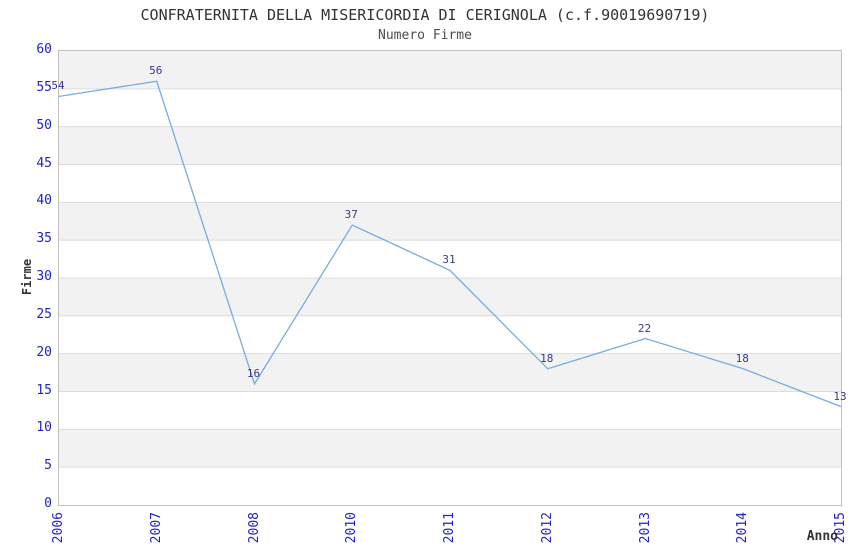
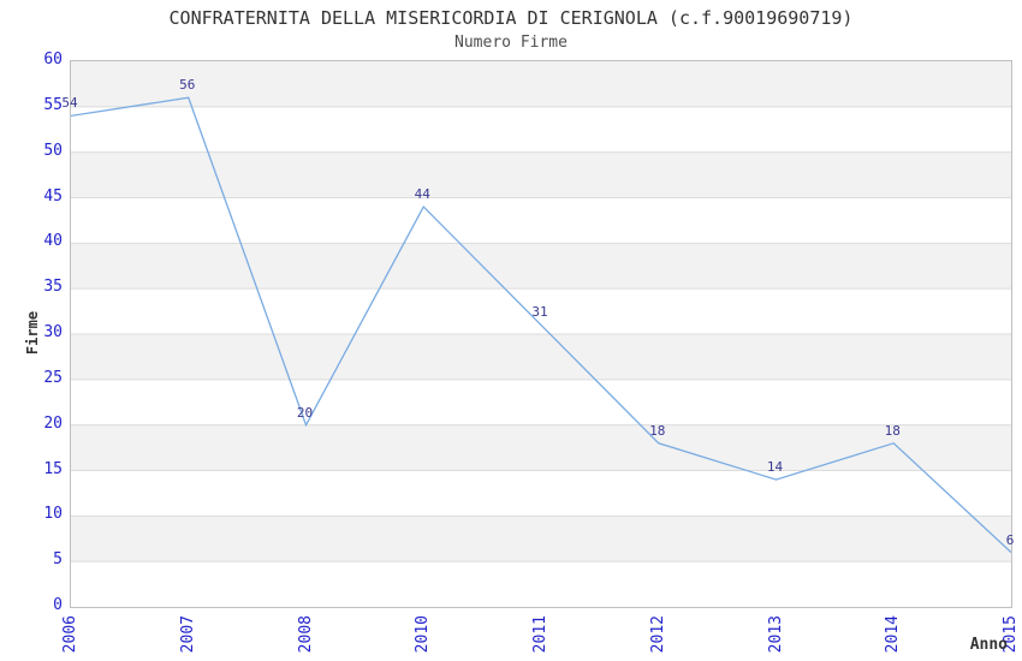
2008: 16 -> 20
2010: 37 -> 44
2013: 22 -> 14
2015: 13 -> 6
